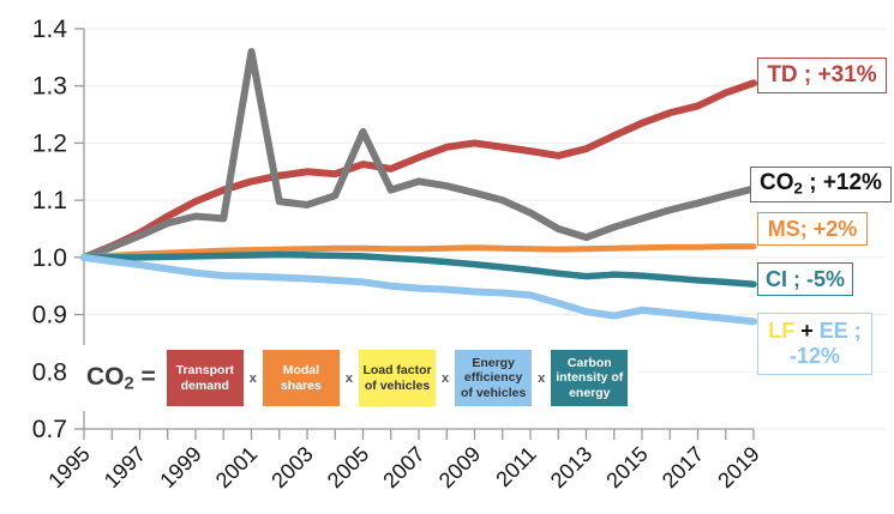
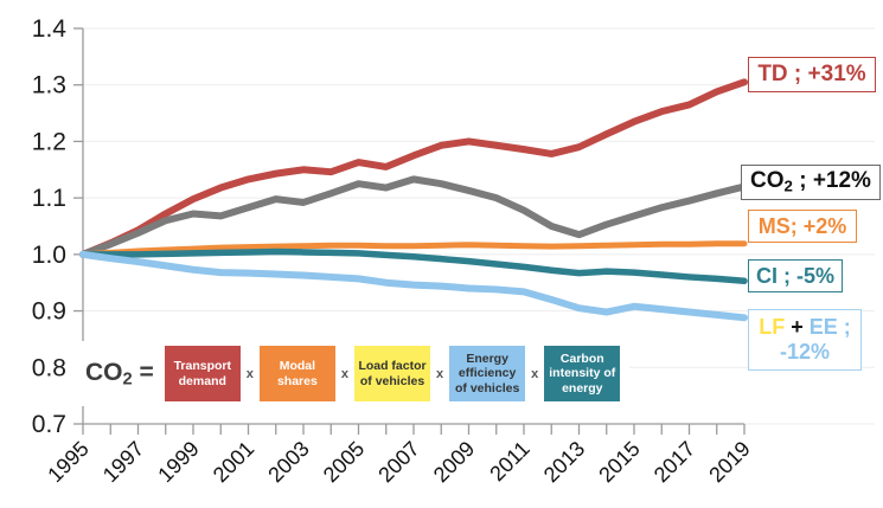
CO2/2001: 1.36 -> 1.08
CO2/2005: 1.22 -> 1.12
